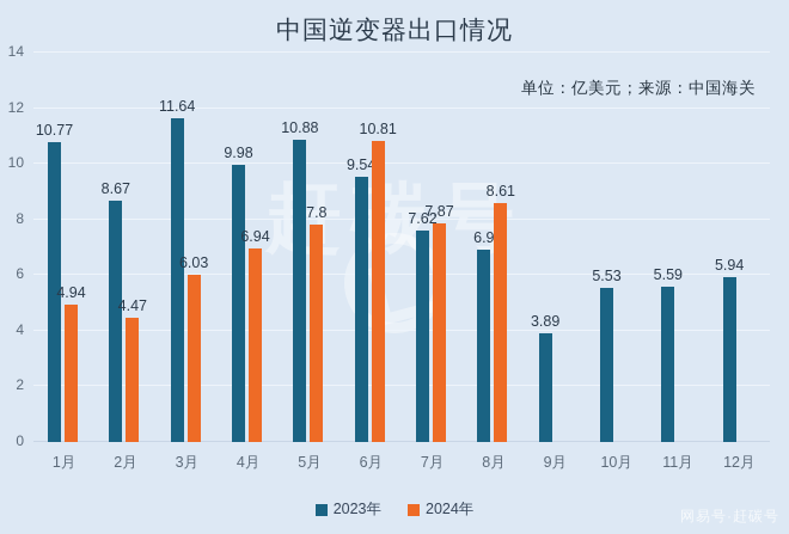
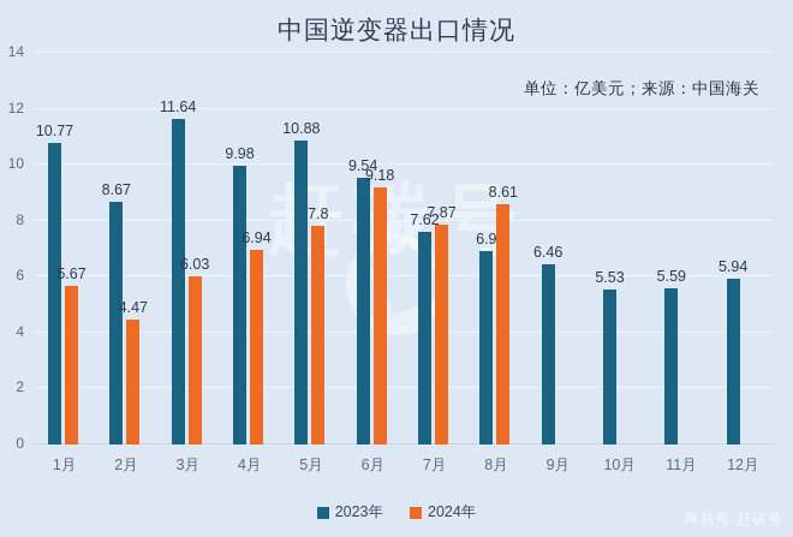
2024年/1月: 4.94 -> 5.67
2024年/6月: 10.81 -> 9.18
2023年/9月: 3.89 -> 6.46
